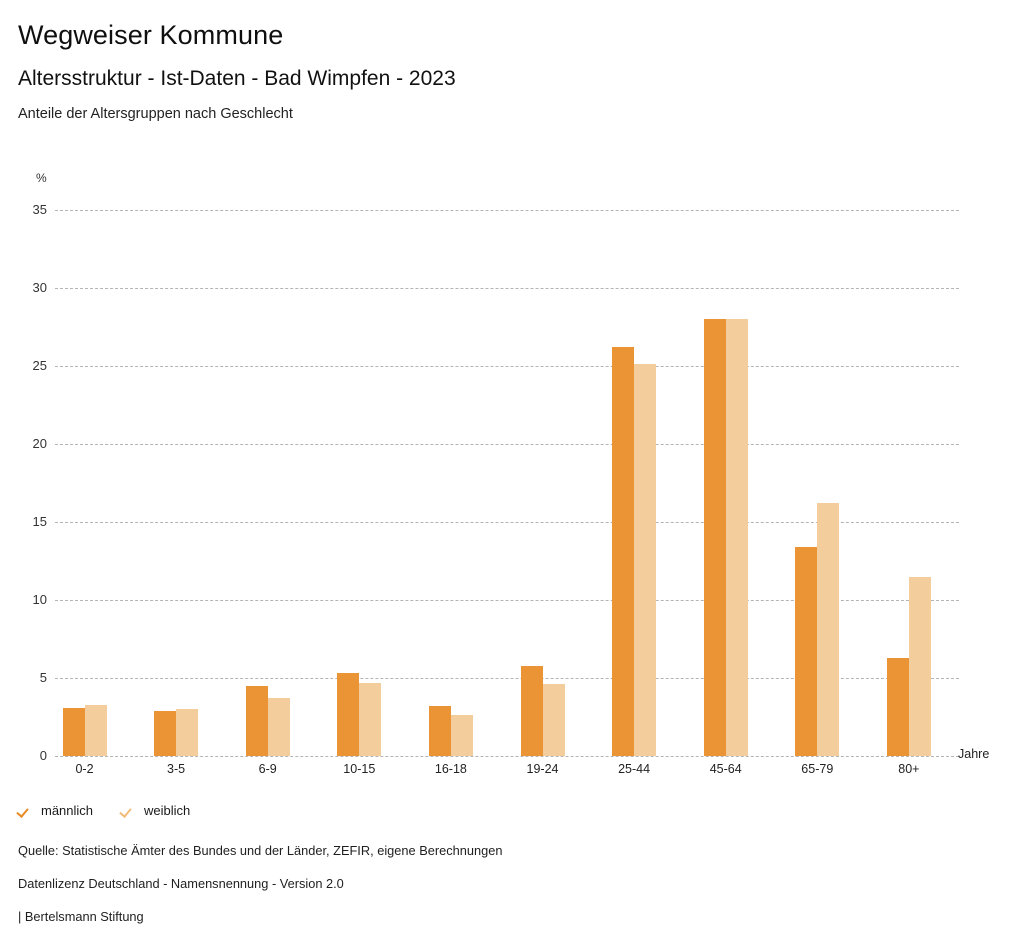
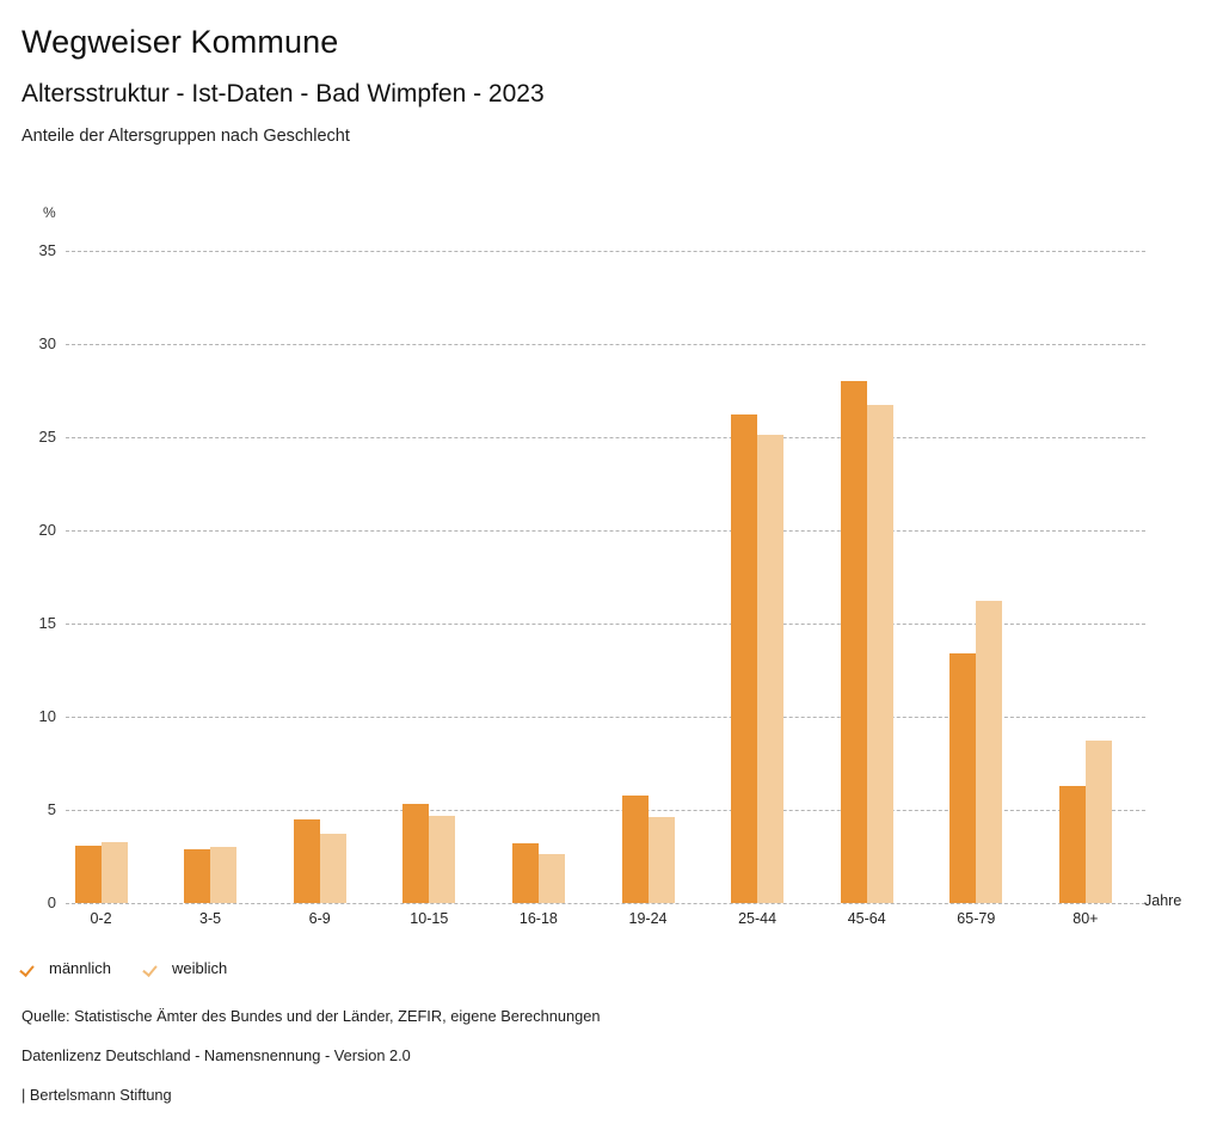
weiblich/45-64: 28.0 -> 26.7
weiblich/80+: 11.5 -> 8.7
